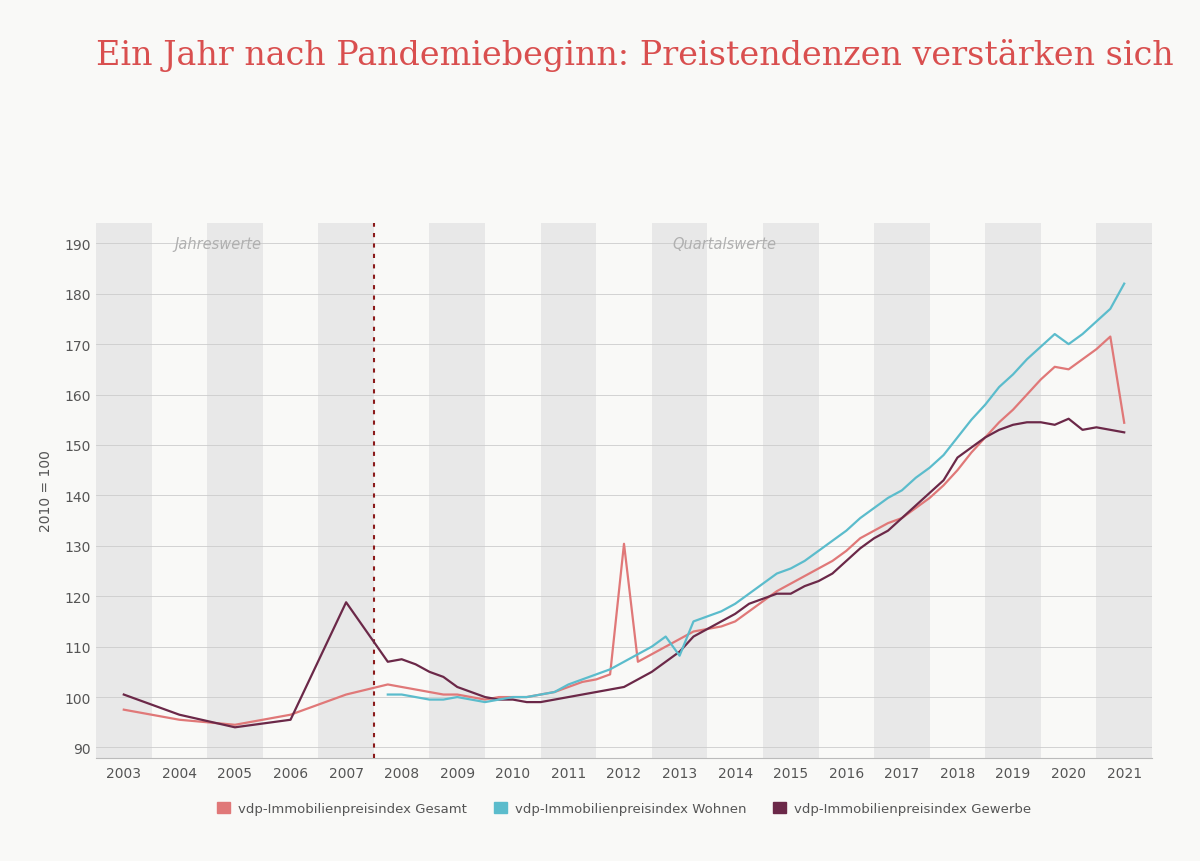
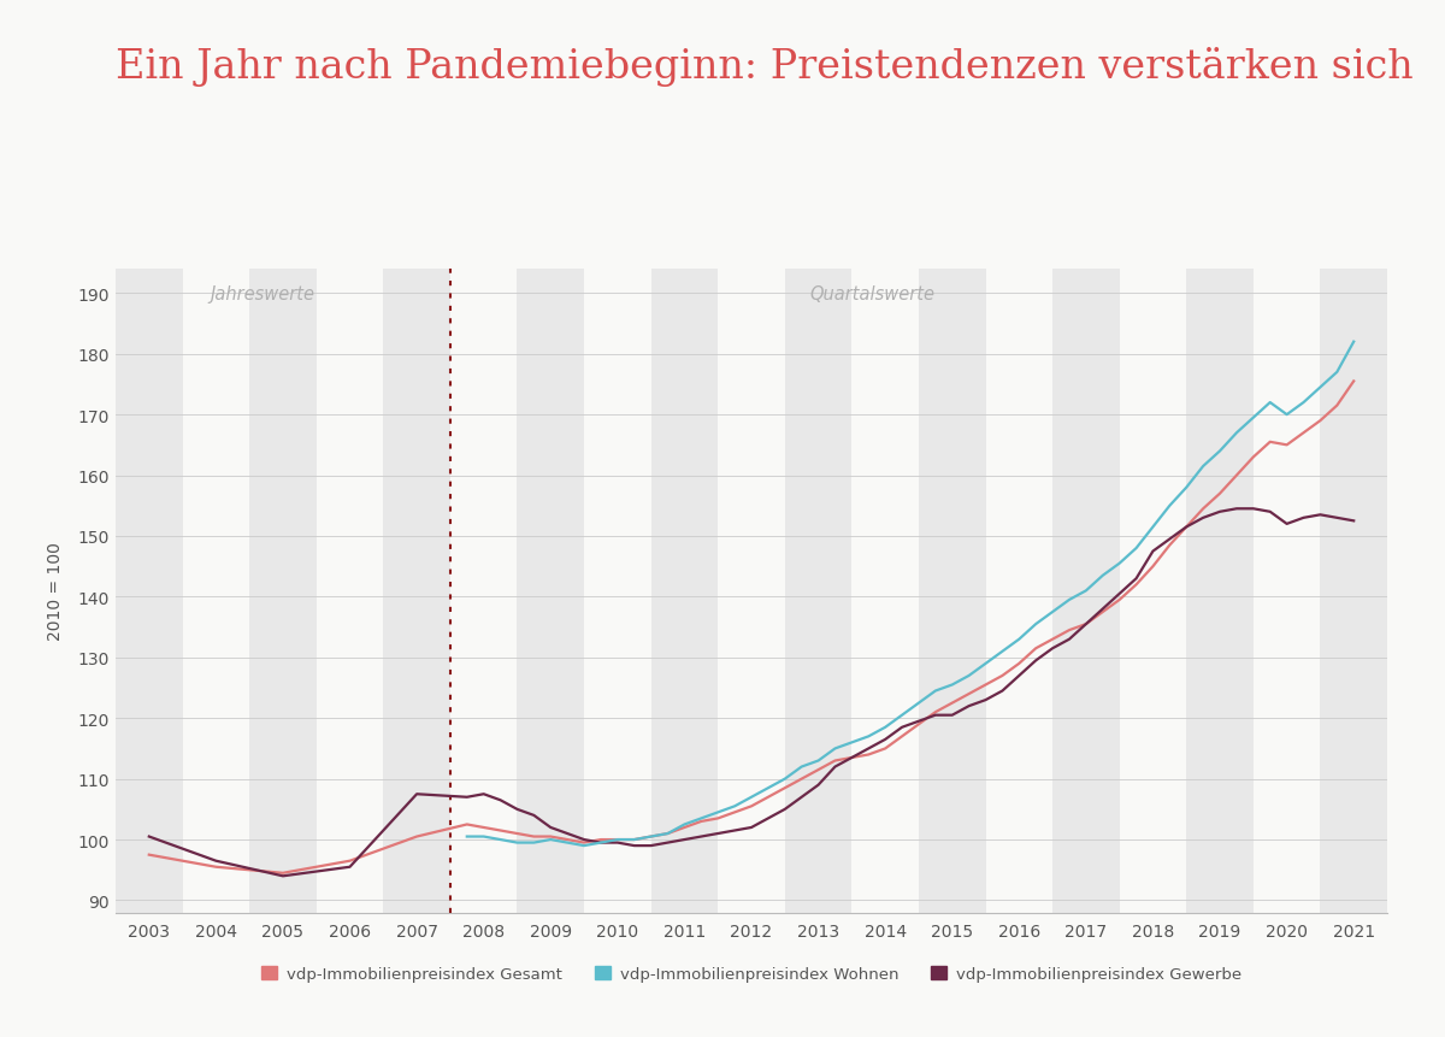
vdp-Immobilienpreisindex Gewerbe/2007: 118.8 -> 107.5
vdp-Immobilienpreisindex Gesamt/2012: 130.4 -> 105.5
vdp-Immobilienpreisindex Wohnen/2013: 108.2 -> 113.0
vdp-Immobilienpreisindex Gewerbe/2020: 155.2 -> 152.0
vdp-Immobilienpreisindex Gesamt/2021: 154.4 -> 175.5
